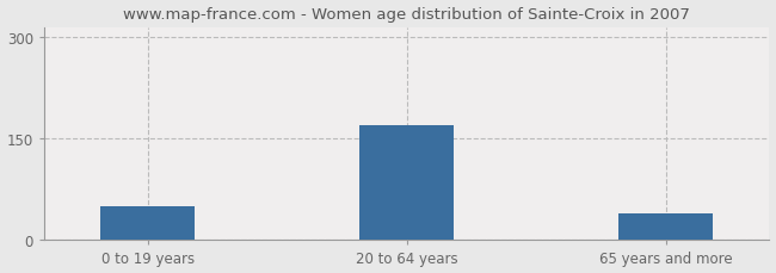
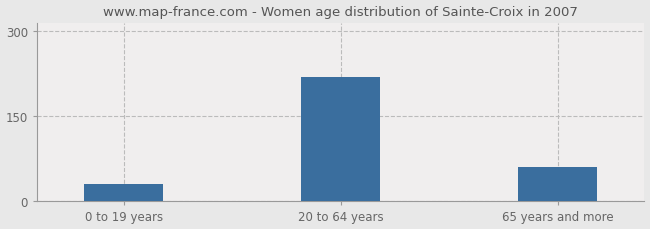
0 to 19 years: 50 -> 30
20 to 64 years: 170 -> 220
65 years and more: 40 -> 60
